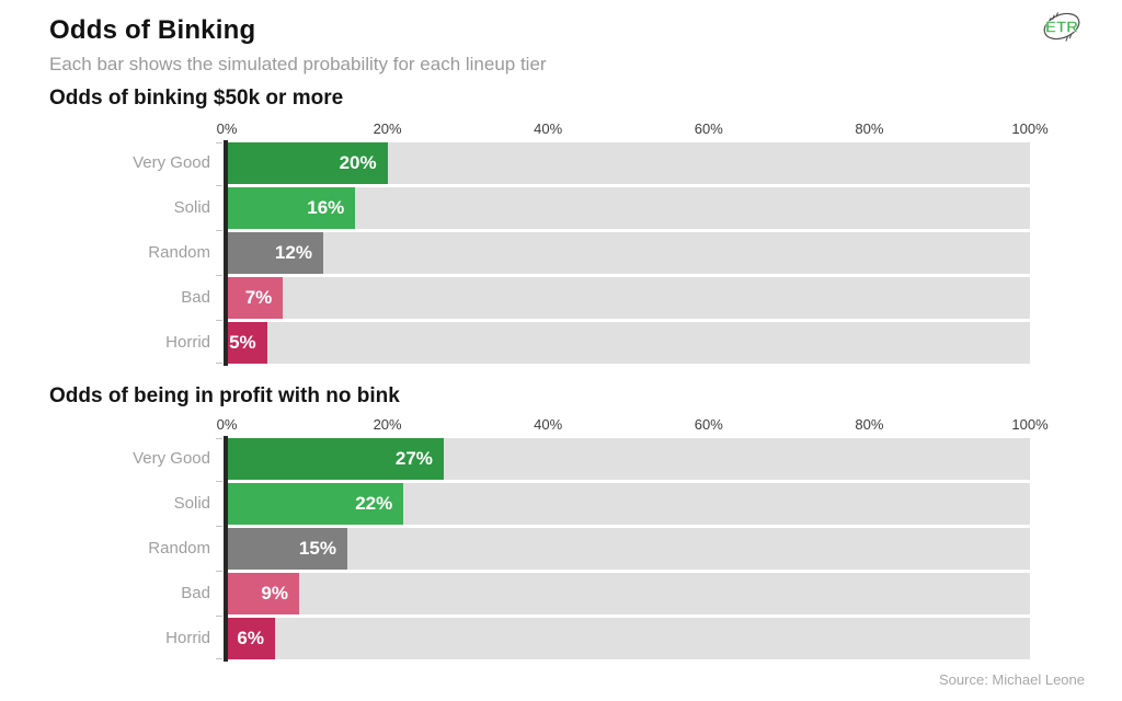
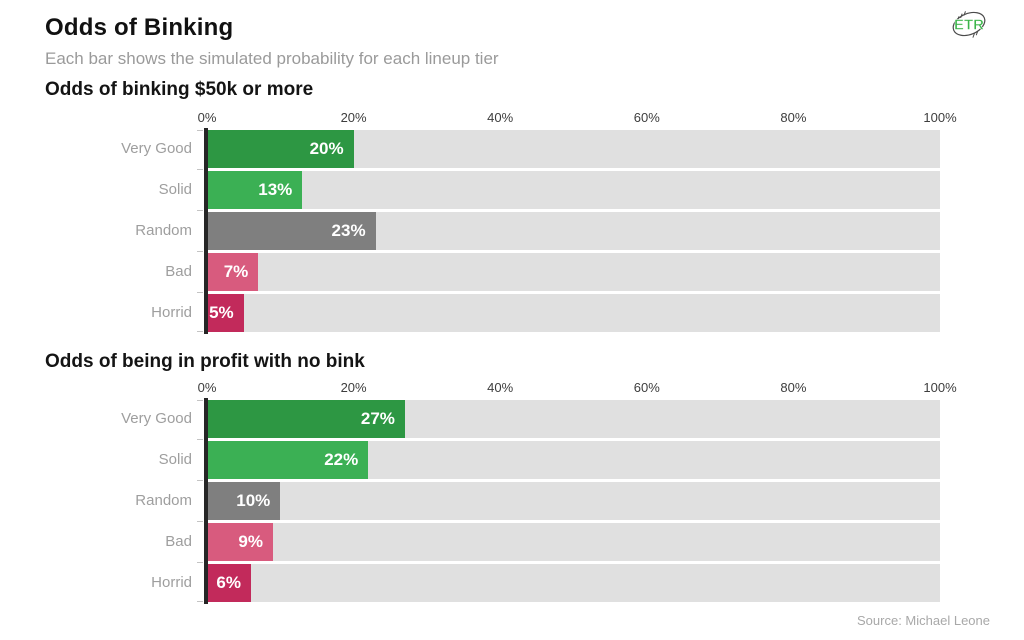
Odds of binking $50k or more/Solid: 16% -> 13%
Odds of binking $50k or more/Random: 12% -> 23%
Odds of being in profit with no bink/Random: 15% -> 10%
